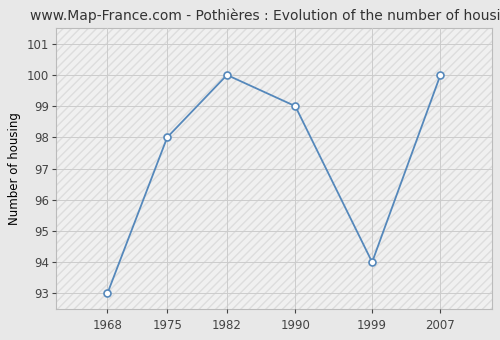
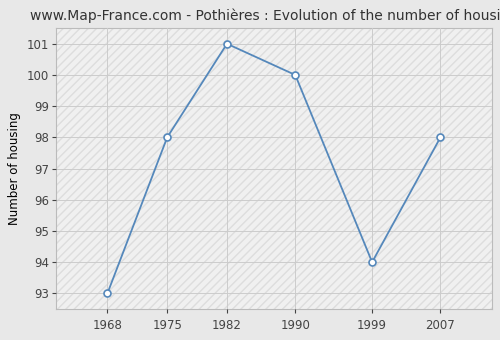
1982: 100 -> 101
1990: 99 -> 100
2007: 100 -> 98
